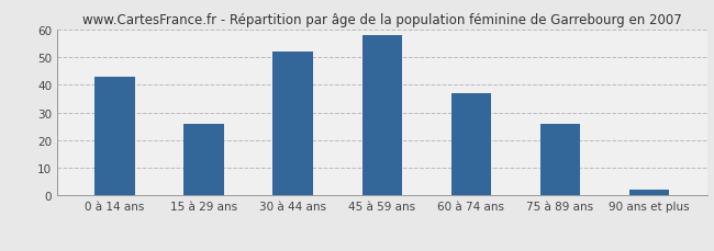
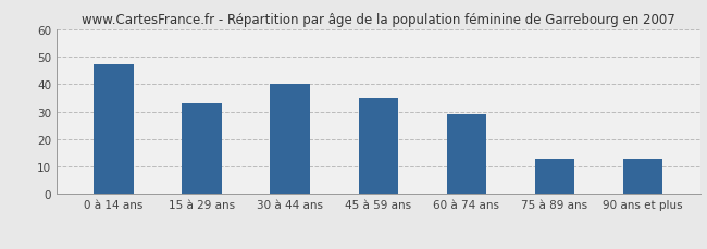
0 à 14 ans: 43 -> 47
15 à 29 ans: 26 -> 33
30 à 44 ans: 52 -> 40
45 à 59 ans: 58 -> 35
60 à 74 ans: 37 -> 29
75 à 89 ans: 26 -> 13
90 ans et plus: 2 -> 13
